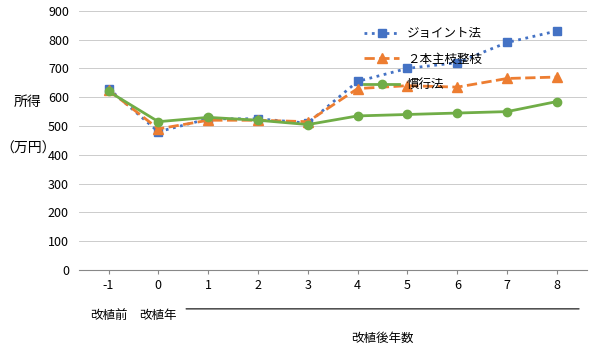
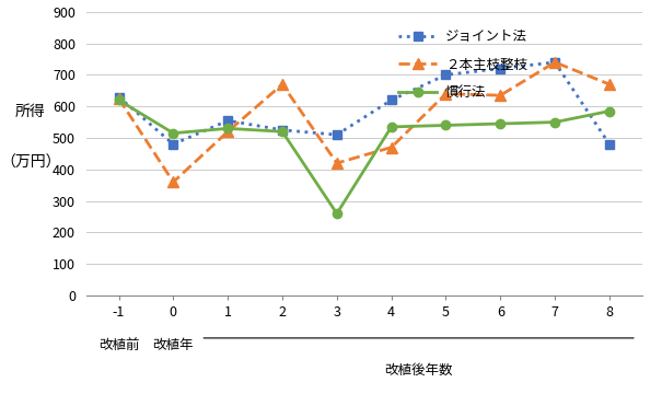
２本主枝整枝/0: 490 -> 360
ジョイント法/1: 525 -> 555
２本主枝整枝/2: 520 -> 670
２本主枝整枝/3: 515 -> 420
慣行法/3: 505 -> 260
ジョイント法/4: 655 -> 620
２本主枝整枝/4: 630 -> 470
ジョイント法/7: 790 -> 740
２本主枝整枝/7: 665 -> 740
ジョイント法/8: 830 -> 480
